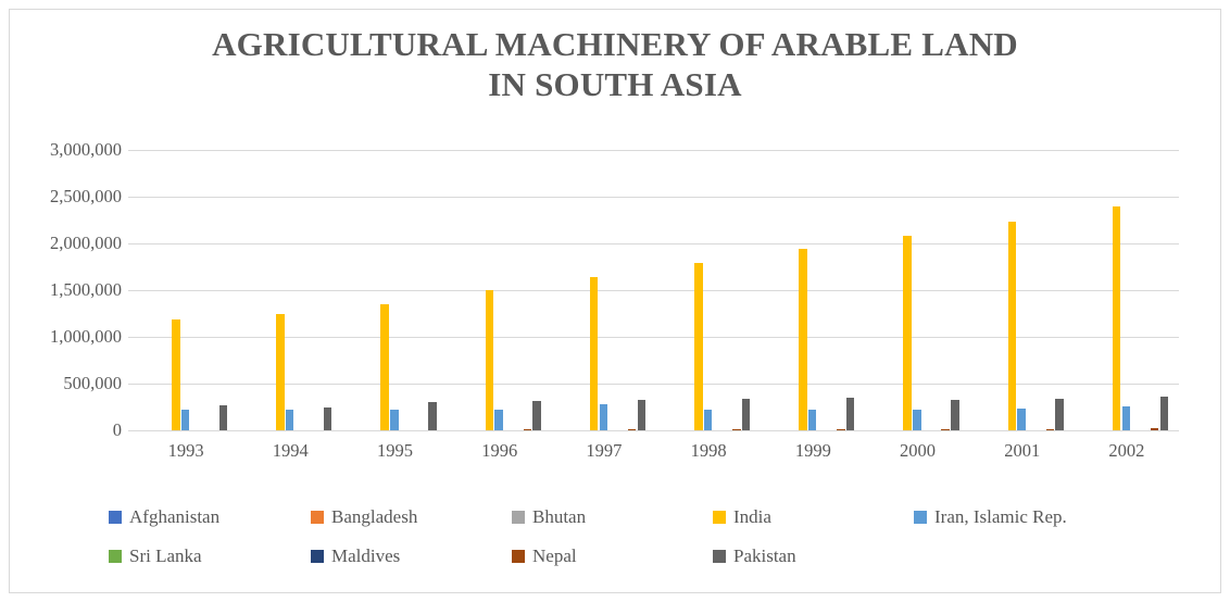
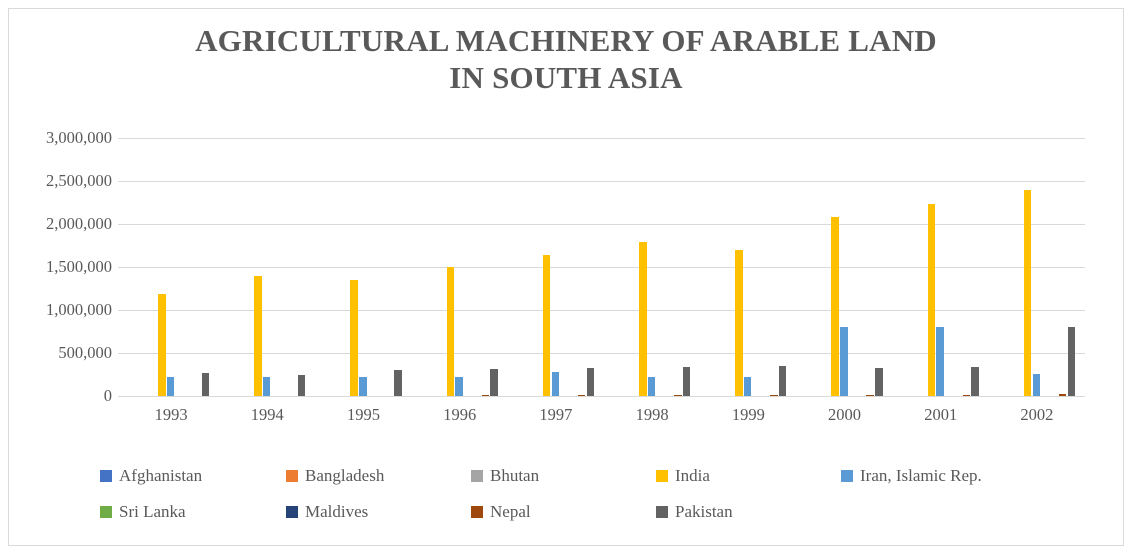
India/1994: 1200000 -> 1400000
India/1999: 1900000 -> 1700000
Iran, Islamic Rep./2000: 200000 -> 800000
Iran, Islamic Rep./2001: 200000 -> 800000
Pakistan/2002: 400000 -> 800000
